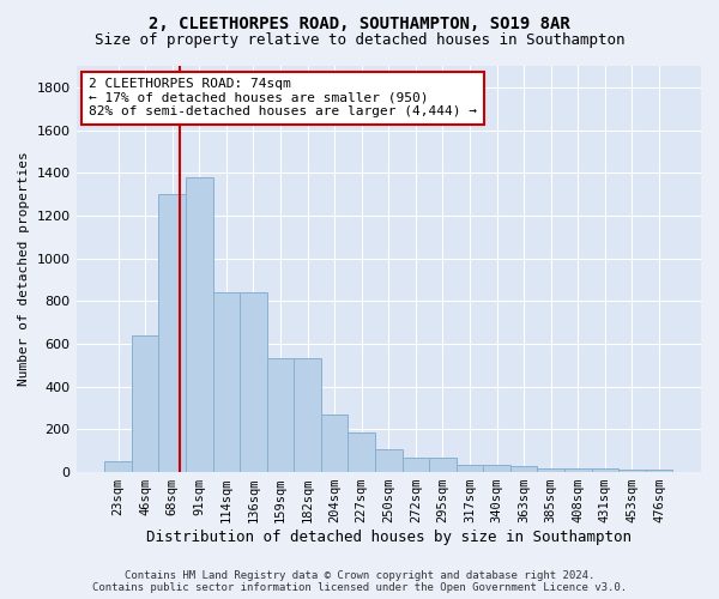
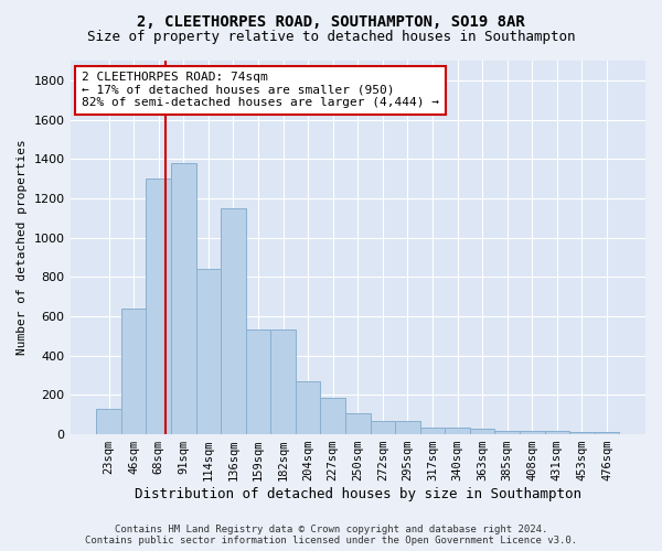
23sqm: 50 -> 130
136sqm: 840 -> 1150
